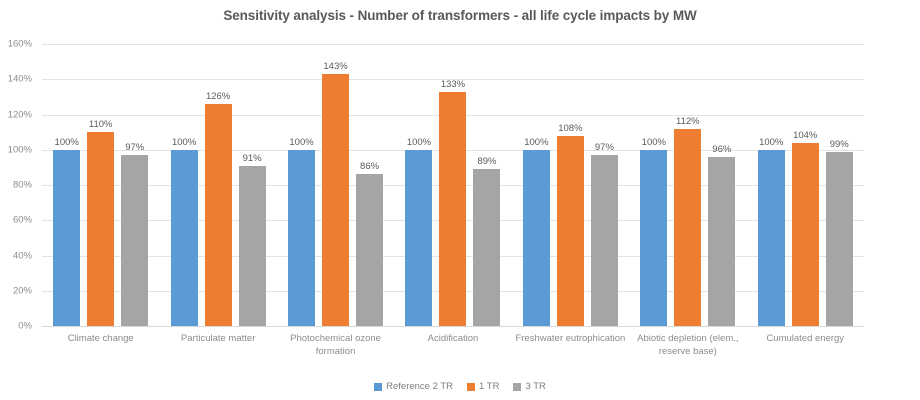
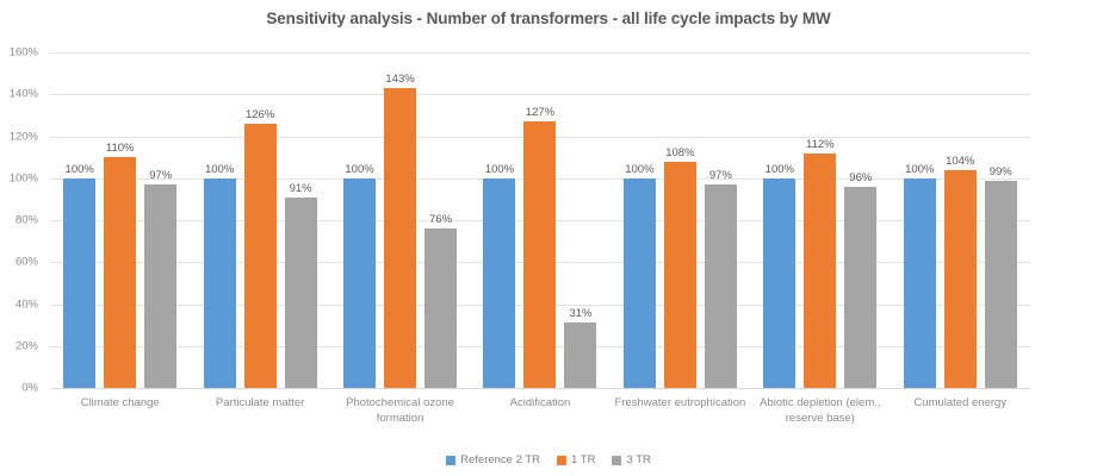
3 TR/Photochemical ozone formation: 86% -> 76%
1 TR/Acidification: 133% -> 127%
3 TR/Acidification: 89% -> 31%
